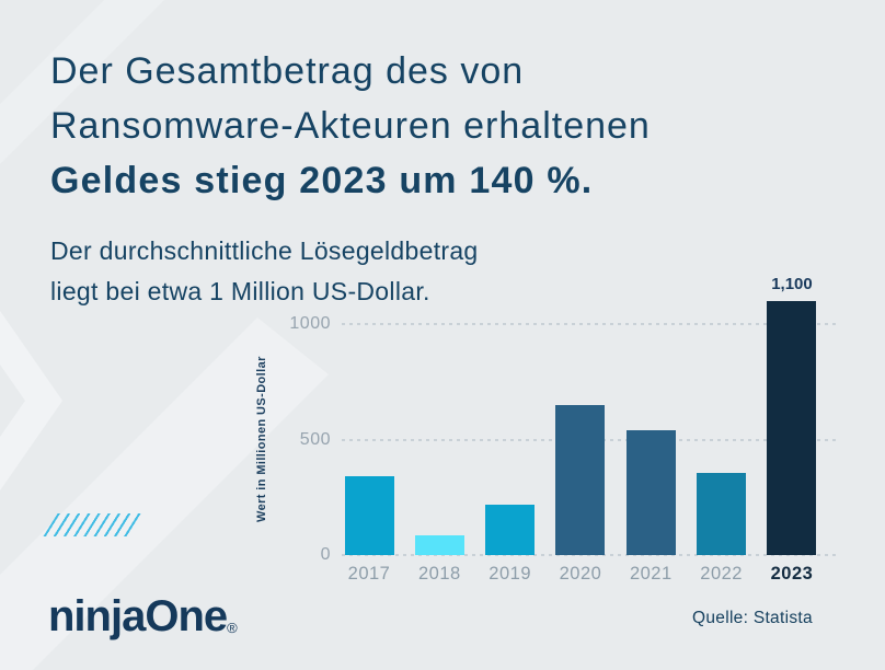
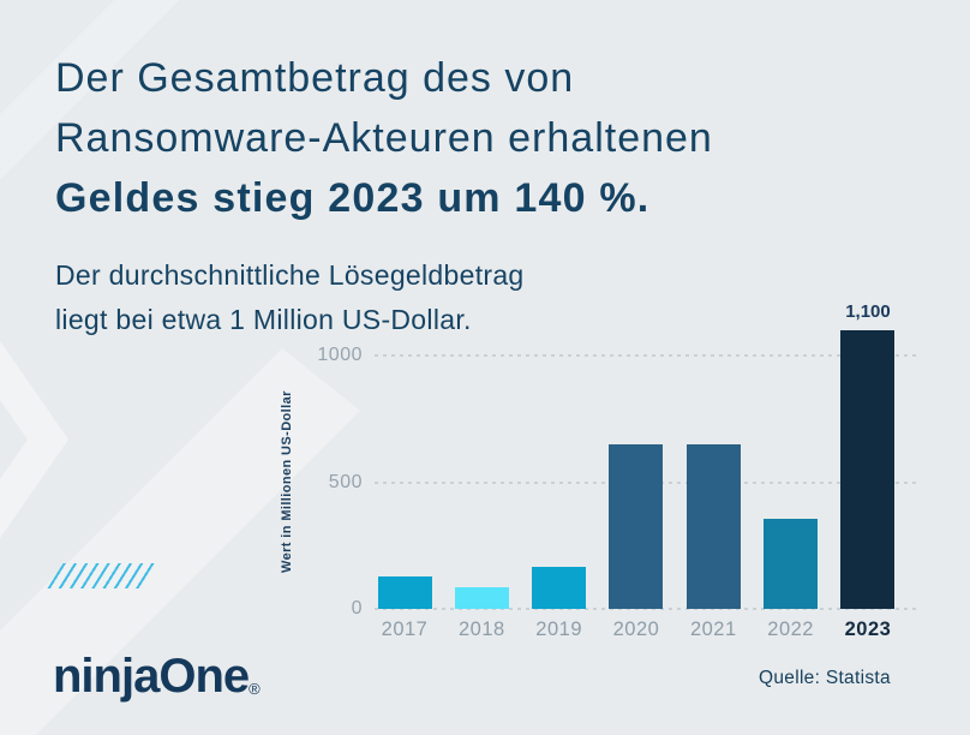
2017: 340 -> 130
2019: 220 -> 160
2021: 540 -> 650
